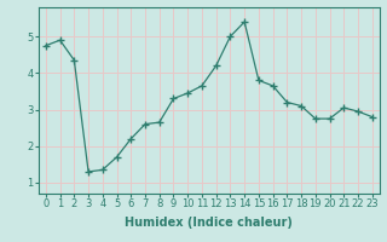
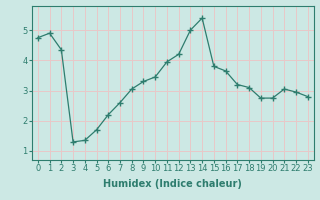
8: 2.65 -> 3.05
11: 3.65 -> 3.95
